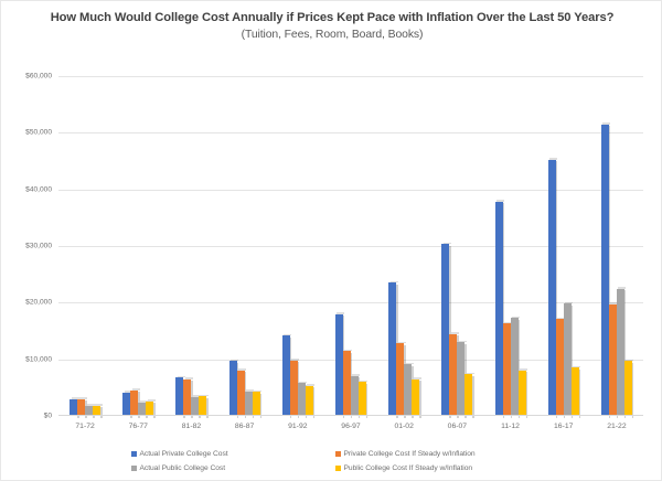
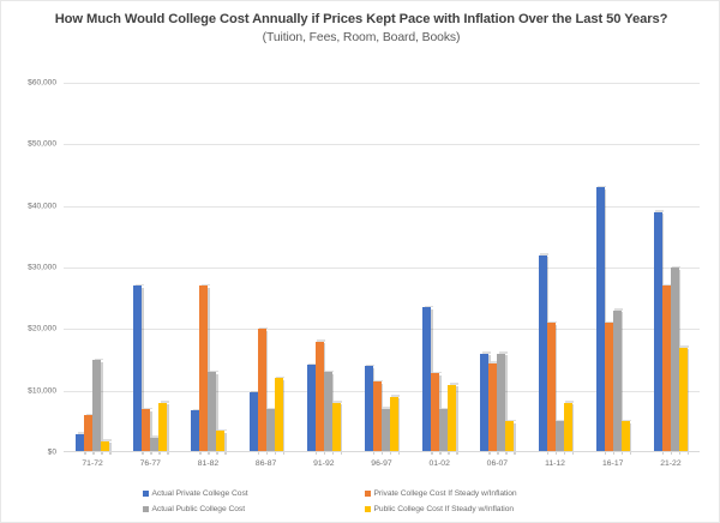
Private College Cost If Steady w/Inflation/71-72: $3000 -> $6000
Actual Public College Cost/71-72: $2000 -> $15000
Actual Private College Cost/76-77: $4000 -> $27000
Private College Cost If Steady w/Inflation/76-77: $4000 -> $7000
Public College Cost If Steady w/Inflation/76-77: $3000 -> $8000
Private College Cost If Steady w/Inflation/81-82: $6000 -> $27000
Actual Public College Cost/81-82: $3000 -> $13000
Private College Cost If Steady w/Inflation/86-87: $8000 -> $20000
Actual Public College Cost/86-87: $4000 -> $7000
Public College Cost If Steady w/Inflation/86-87: $4000 -> $12000
Private College Cost If Steady w/Inflation/91-92: $10000 -> $18000
Actual Public College Cost/91-92: $6000 -> $13000
Public College Cost If Steady w/Inflation/91-92: $5000 -> $8000
Actual Private College Cost/96-97: $18000 -> $14000
Public College Cost If Steady w/Inflation/96-97: $6000 -> $9000
Actual Public College Cost/01-02: $9000 -> $7000
Public College Cost If Steady w/Inflation/01-02: $6000 -> $11000
Actual Private College Cost/06-07: $30000 -> $16000
Actual Public College Cost/06-07: $13000 -> $16000
Public College Cost If Steady w/Inflation/06-07: $7000 -> $5000
Actual Private College Cost/11-12: $38000 -> $32000
Private College Cost If Steady w/Inflation/11-12: $16000 -> $21000
Actual Public College Cost/11-12: $17000 -> $5000
Actual Private College Cost/16-17: $45000 -> $43000
Private College Cost If Steady w/Inflation/16-17: $17000 -> $21000
Actual Public College Cost/16-17: $20000 -> $23000
Public College Cost If Steady w/Inflation/16-17: $8000 -> $5000
Actual Private College Cost/21-22: $52000 -> $39000
Private College Cost If Steady w/Inflation/21-22: $20000 -> $27000
Actual Public College Cost/21-22: $22000 -> $30000
Public College Cost If Steady w/Inflation/21-22: $10000 -> $17000
